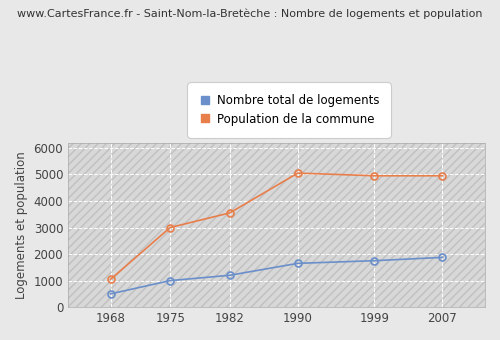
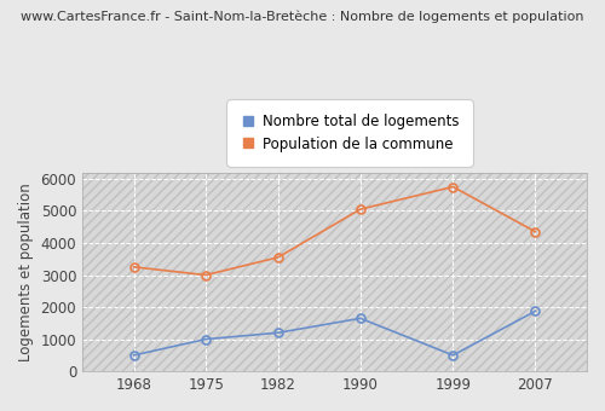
Population de la commune/1968: 1050 -> 3250
Nombre total de logements/1999: 1750 -> 500
Population de la commune/1999: 4950 -> 5750
Population de la commune/2007: 4950 -> 4350
